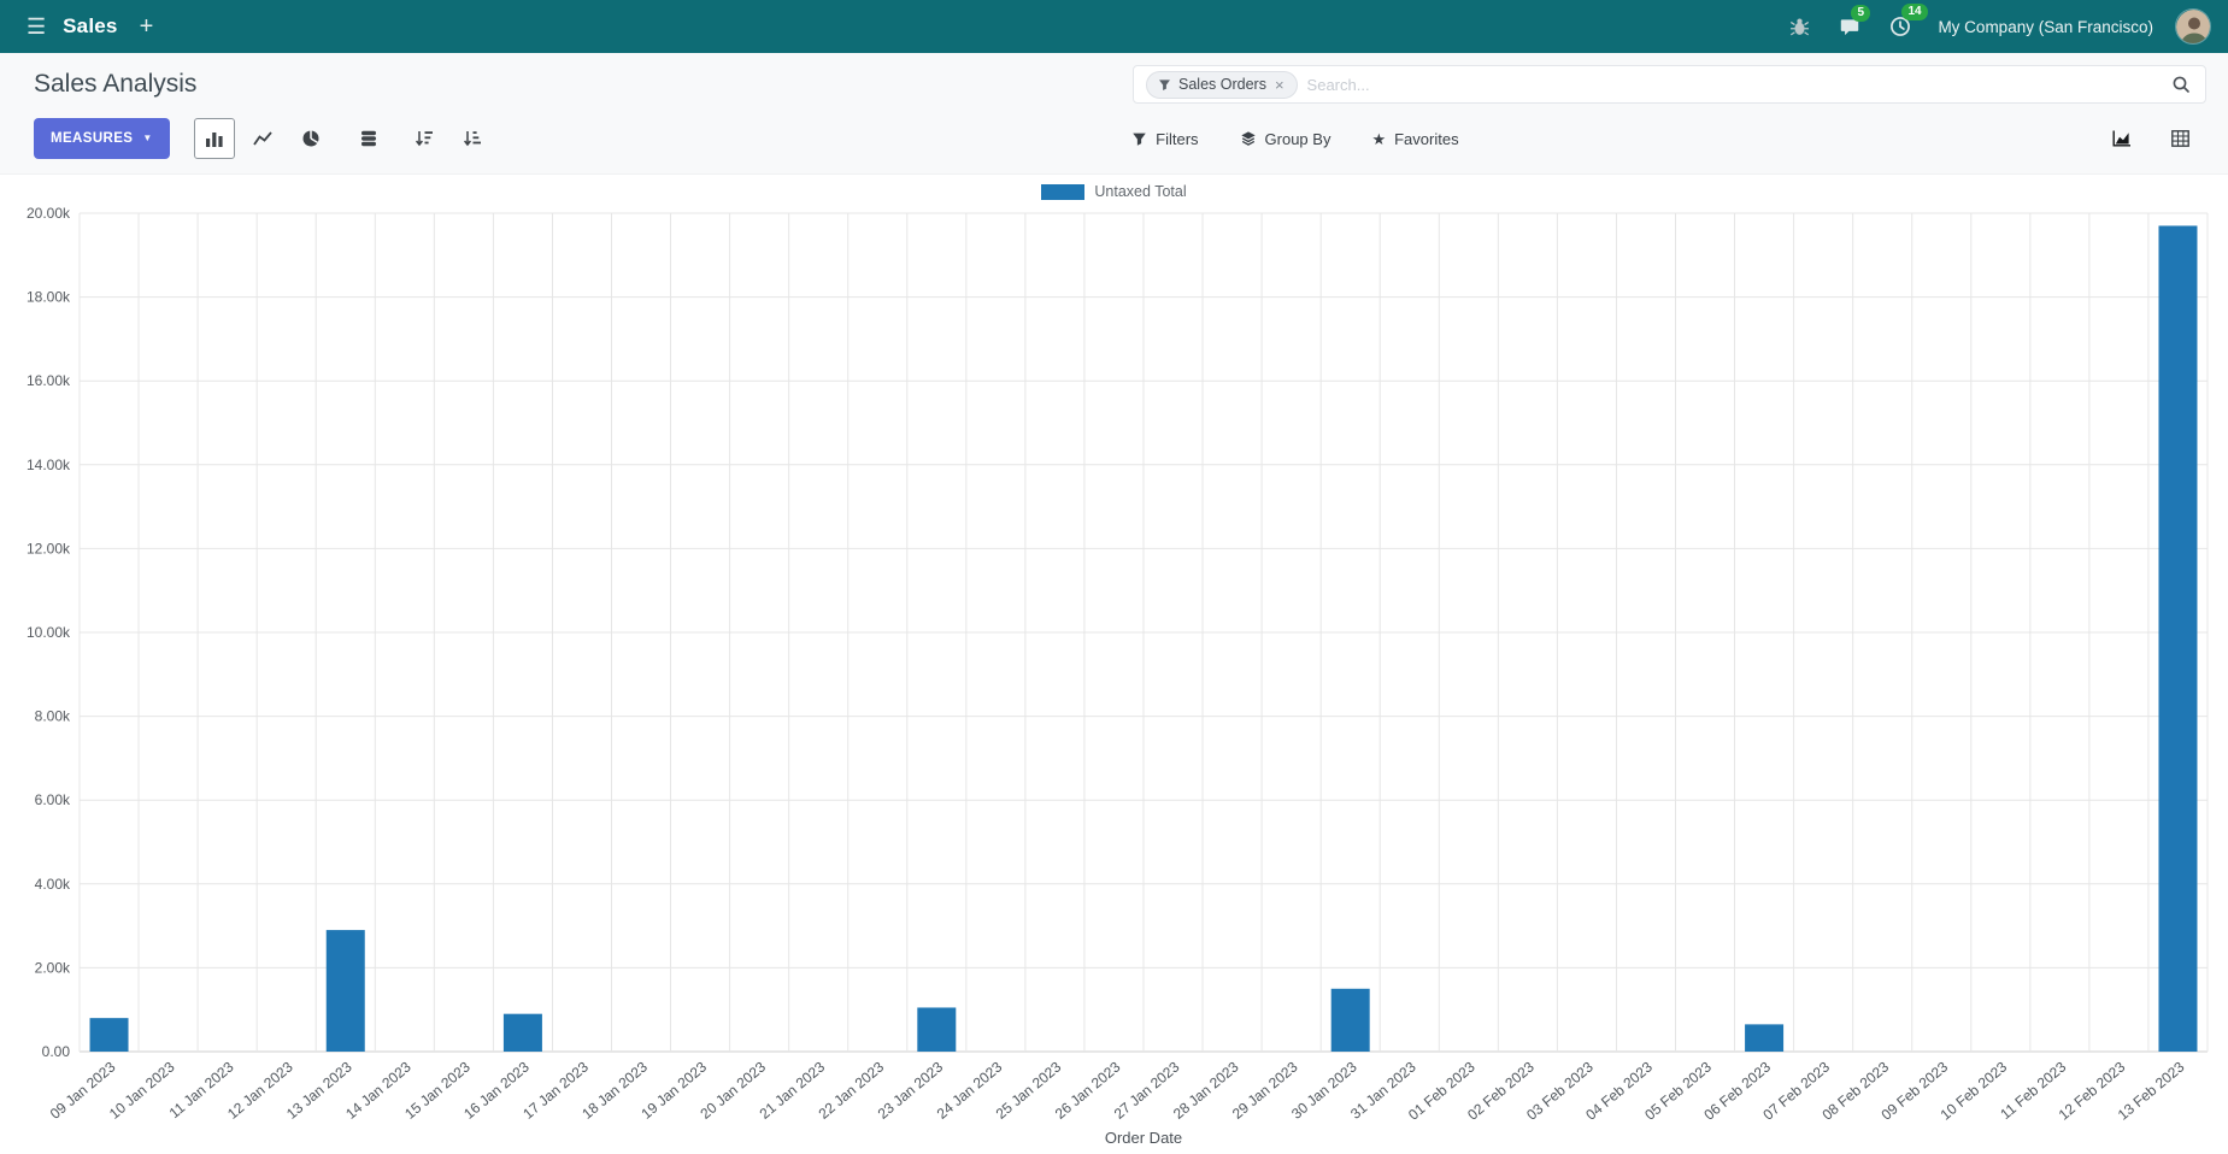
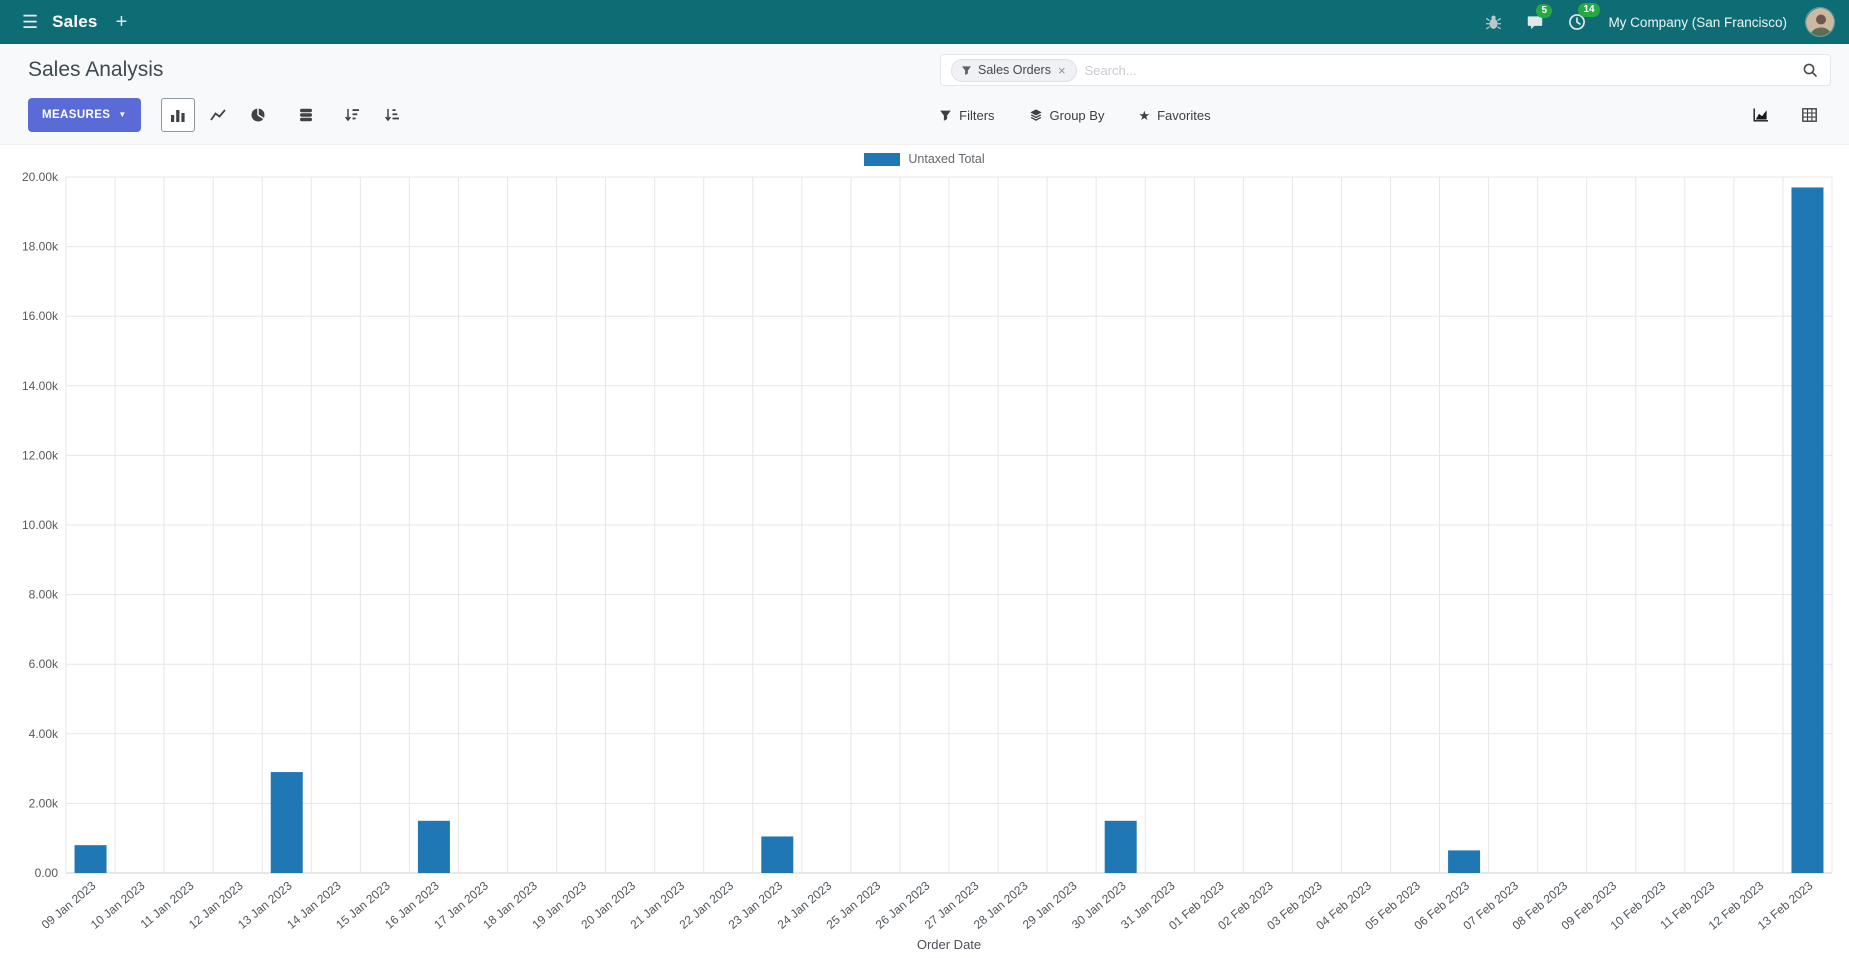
16 Jan 2023: 0.9k -> 1.5k
